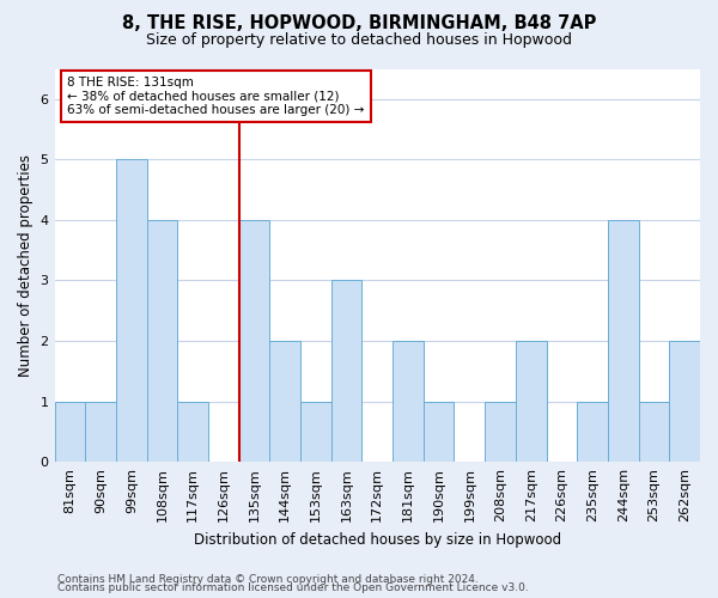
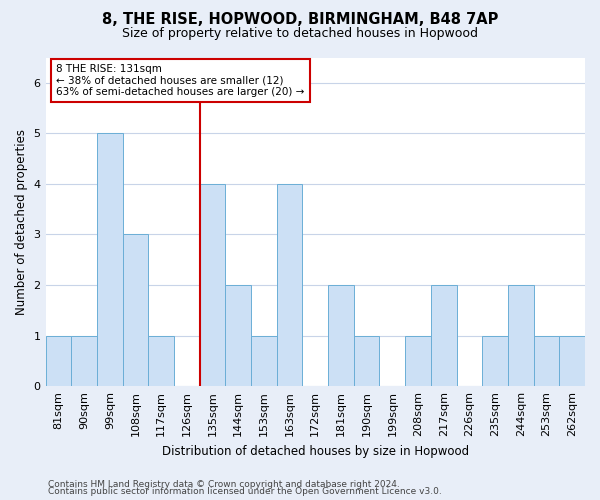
108sqm: 4 -> 3
163sqm: 3 -> 4
244sqm: 4 -> 2
262sqm: 2 -> 1
